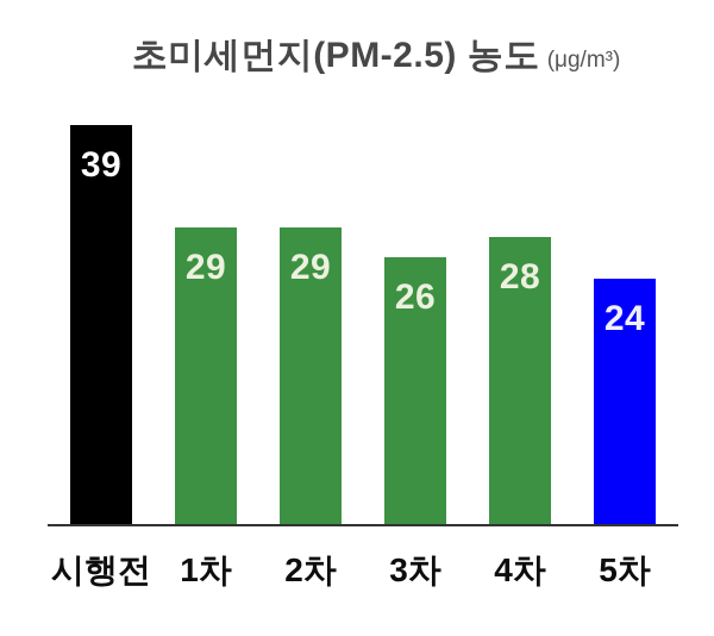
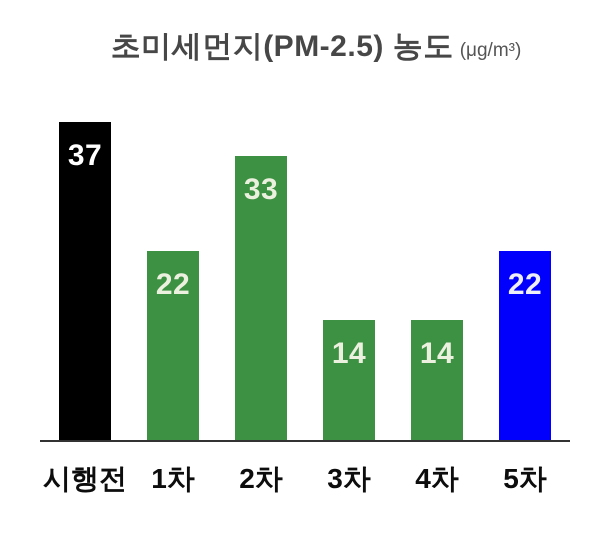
시행전: 39 -> 37
1차: 29 -> 22
2차: 29 -> 33
3차: 26 -> 14
4차: 28 -> 14
5차: 24 -> 22
